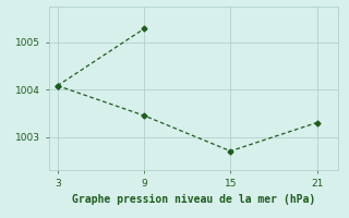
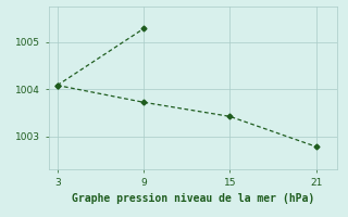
9: 1003.45 -> 1003.72
15: 1002.70 -> 1003.42
21: 1003.30 -> 1002.78
